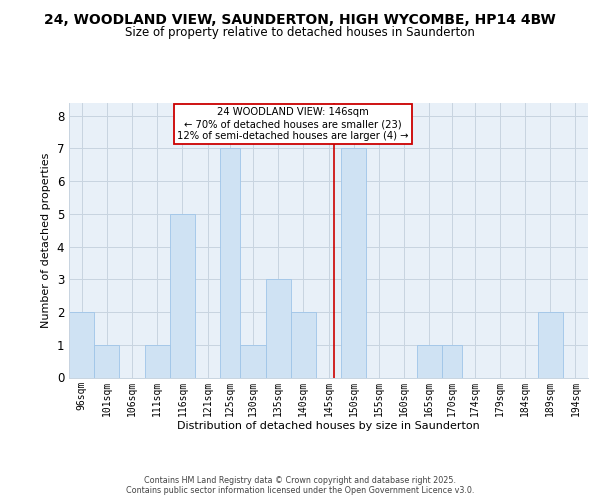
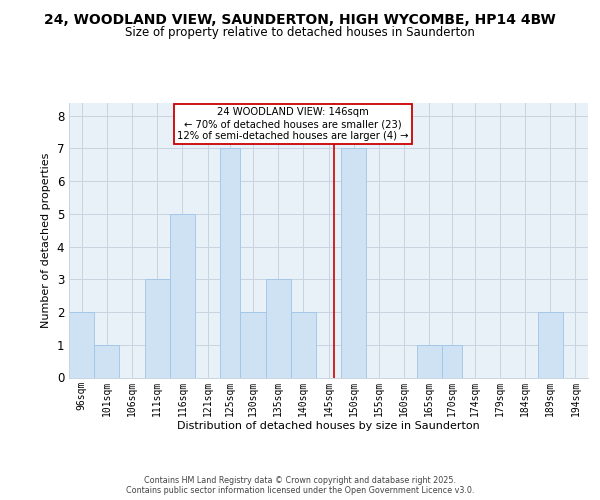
111sqm: 1 -> 3
130sqm: 1 -> 2
